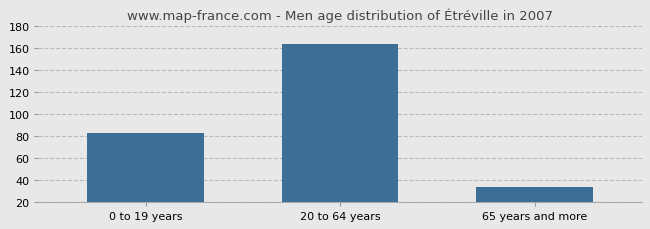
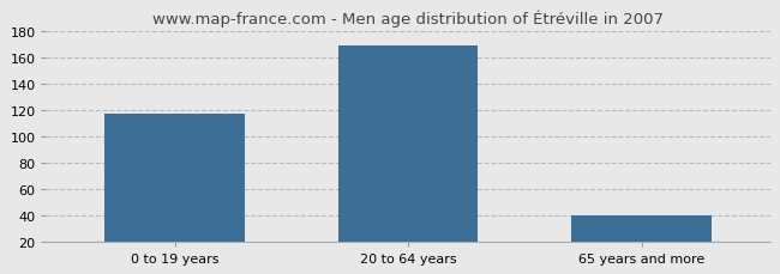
0 to 19 years: 82 -> 117
20 to 64 years: 163 -> 169
65 years and more: 33 -> 40
